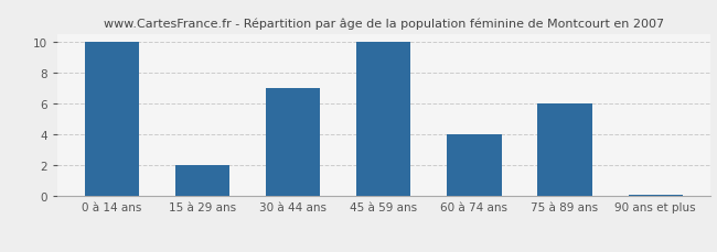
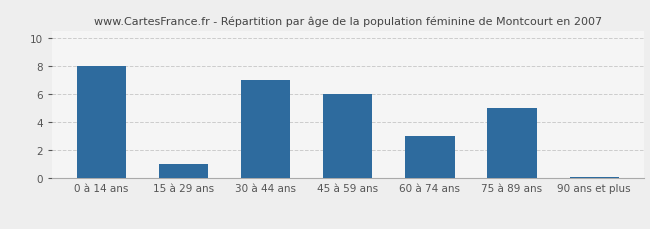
0 à 14 ans: 10.0 -> 8.0
15 à 29 ans: 2.0 -> 1.0
45 à 59 ans: 10.0 -> 6.0
60 à 74 ans: 4.0 -> 3.0
75 à 89 ans: 6.0 -> 5.0
